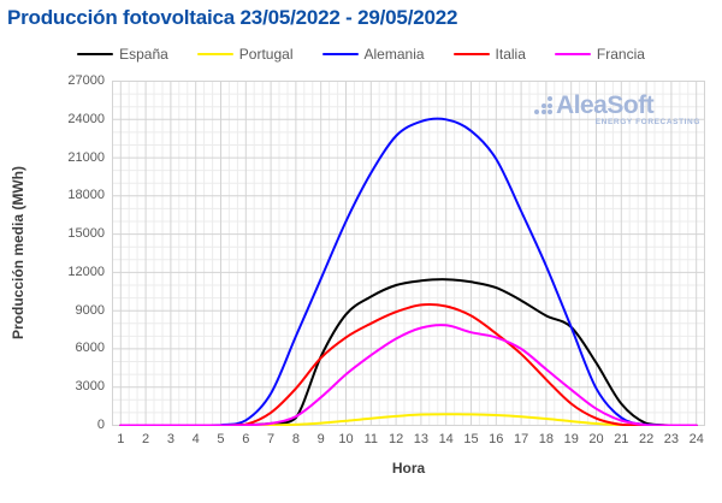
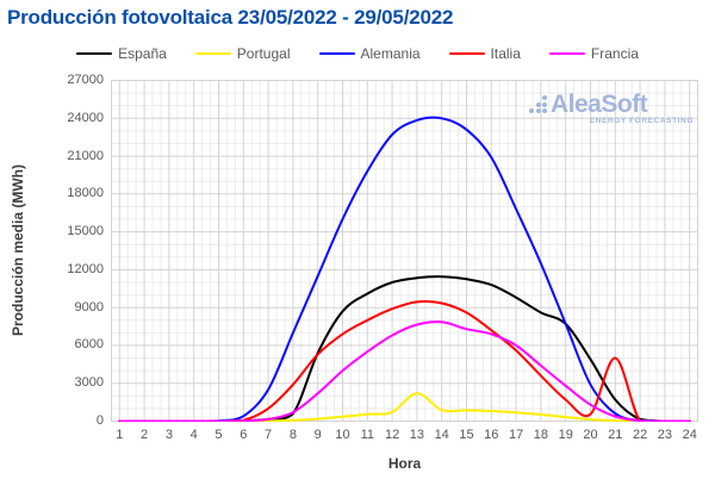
Portugal/13: 800 -> 2200
Italia/21: 100 -> 5000
